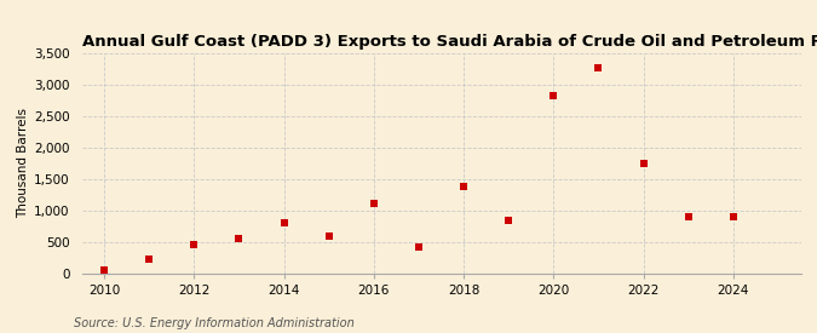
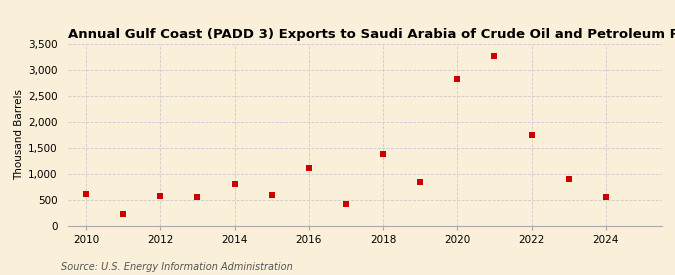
2010: 50 -> 600
2012: 450 -> 560
2024: 900 -> 540
